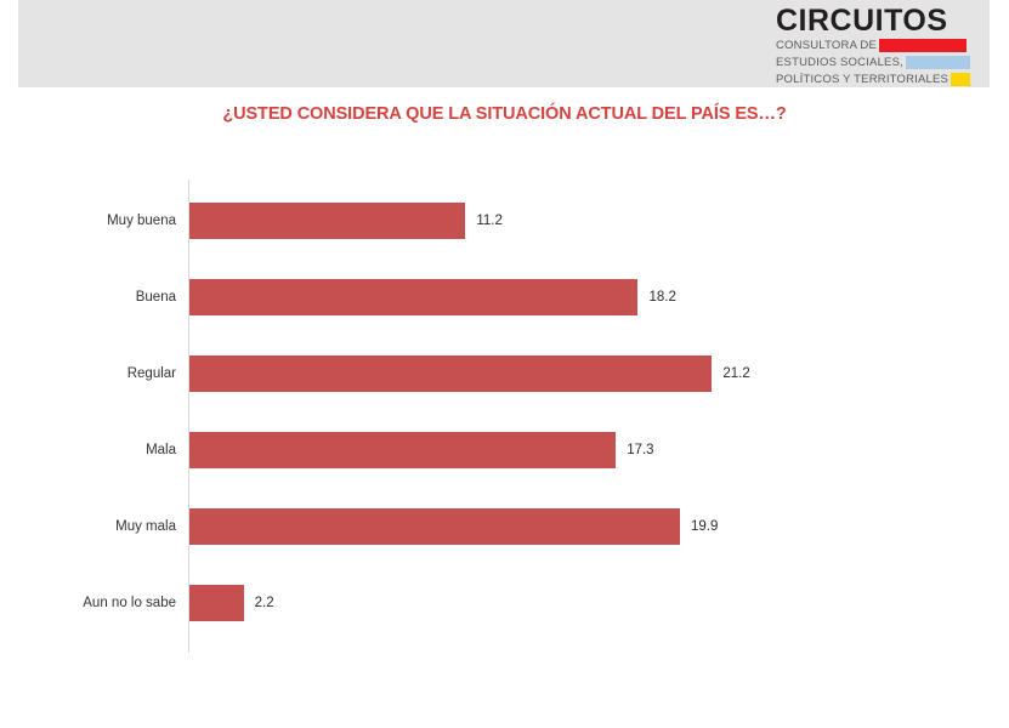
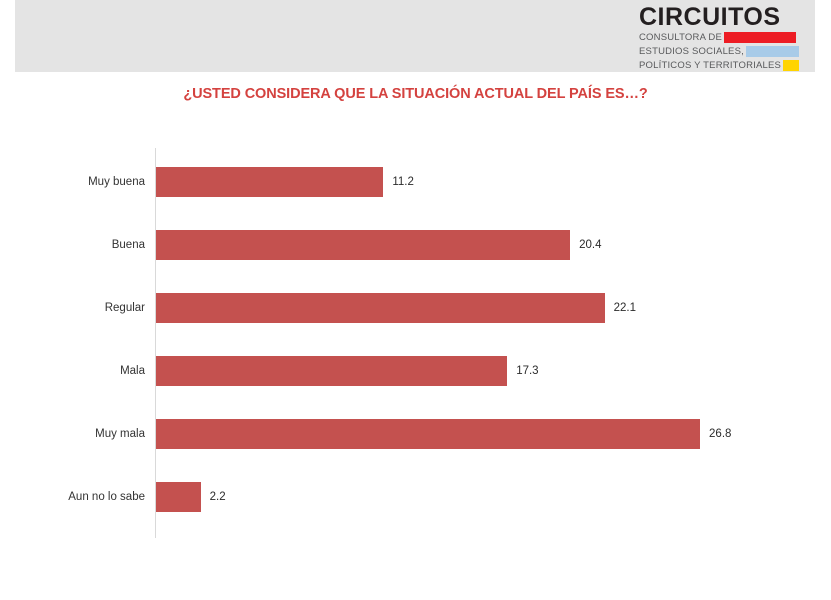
Buena: 18.2 -> 20.4
Regular: 21.2 -> 22.1
Muy mala: 19.9 -> 26.8
